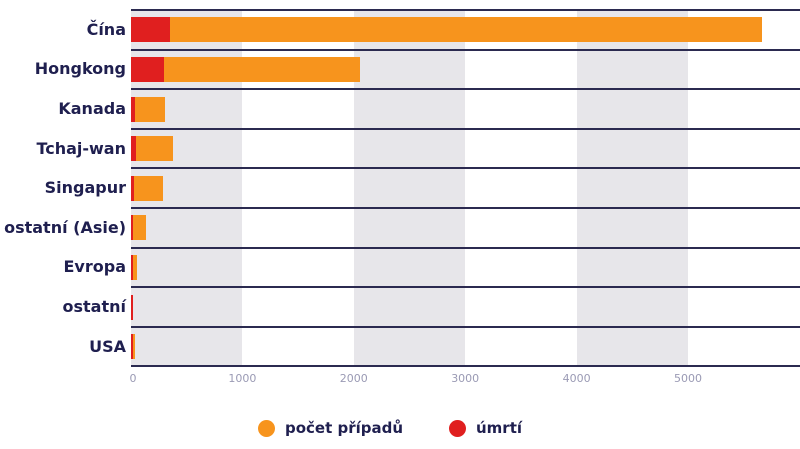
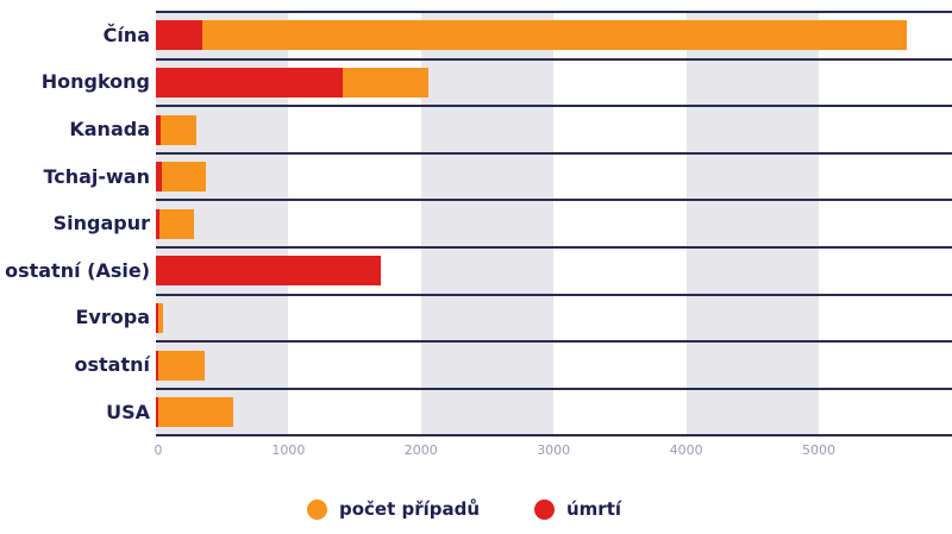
úmrtí/Hongkong: 300 -> 1410
počet případů/ostatní (Asie): 140 -> 790
úmrtí/ostatní (Asie): 10 -> 1700
počet případů/ostatní: 20 -> 370
počet případů/USA: 40 -> 580
